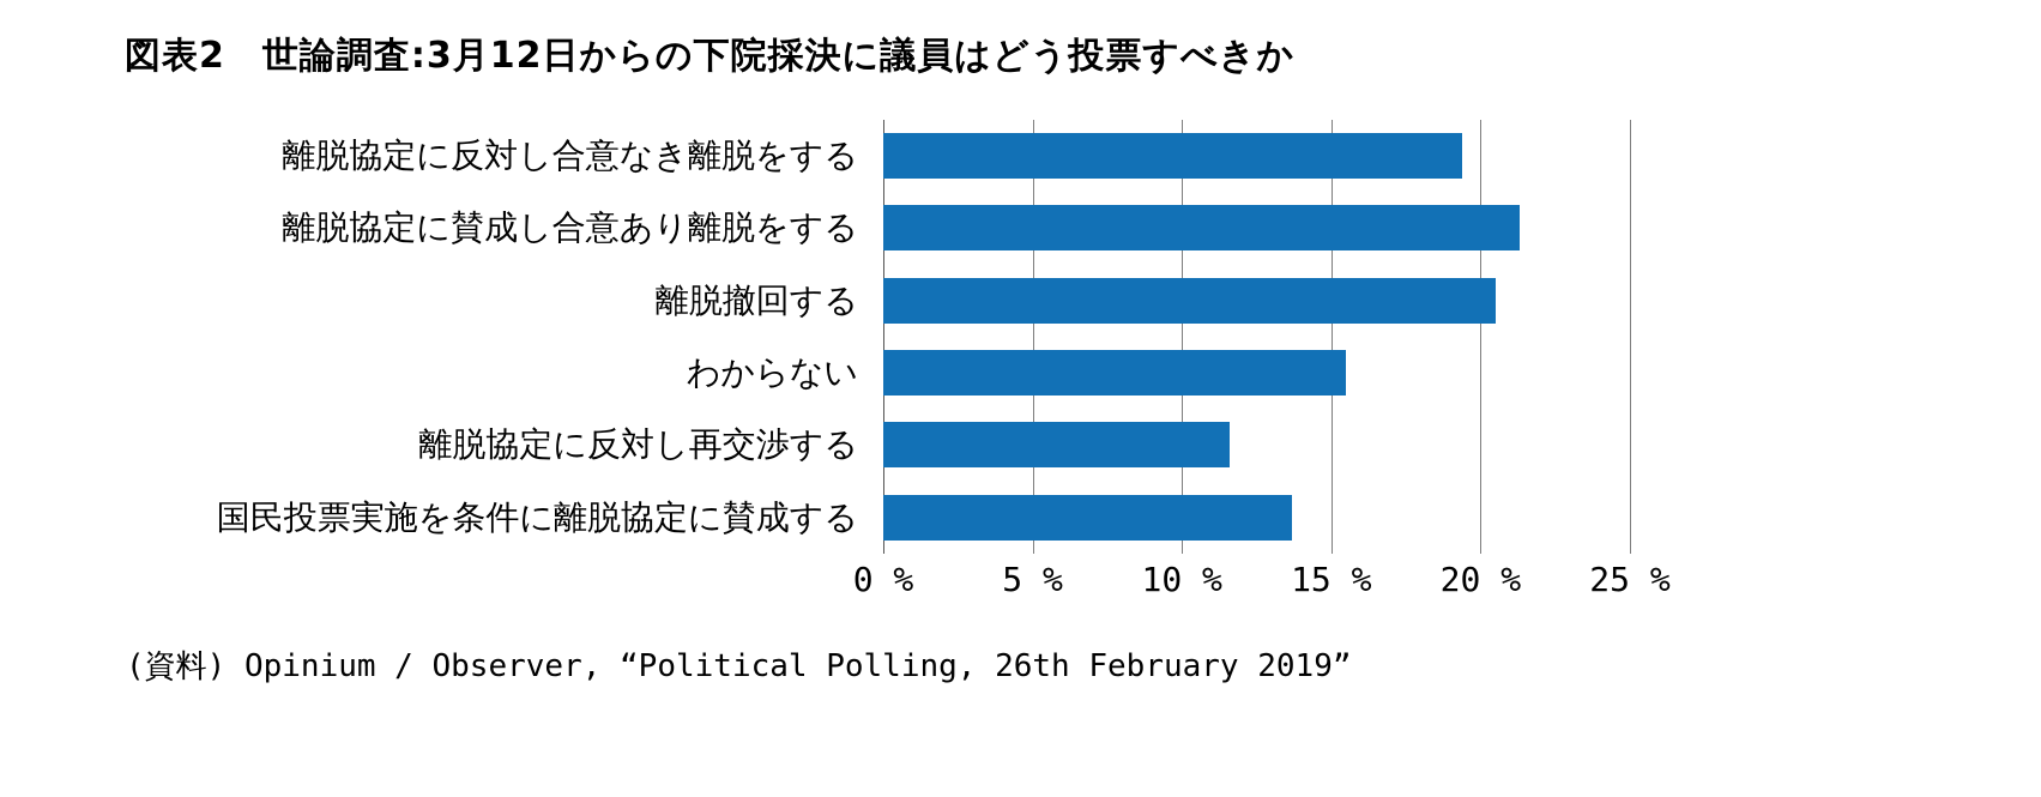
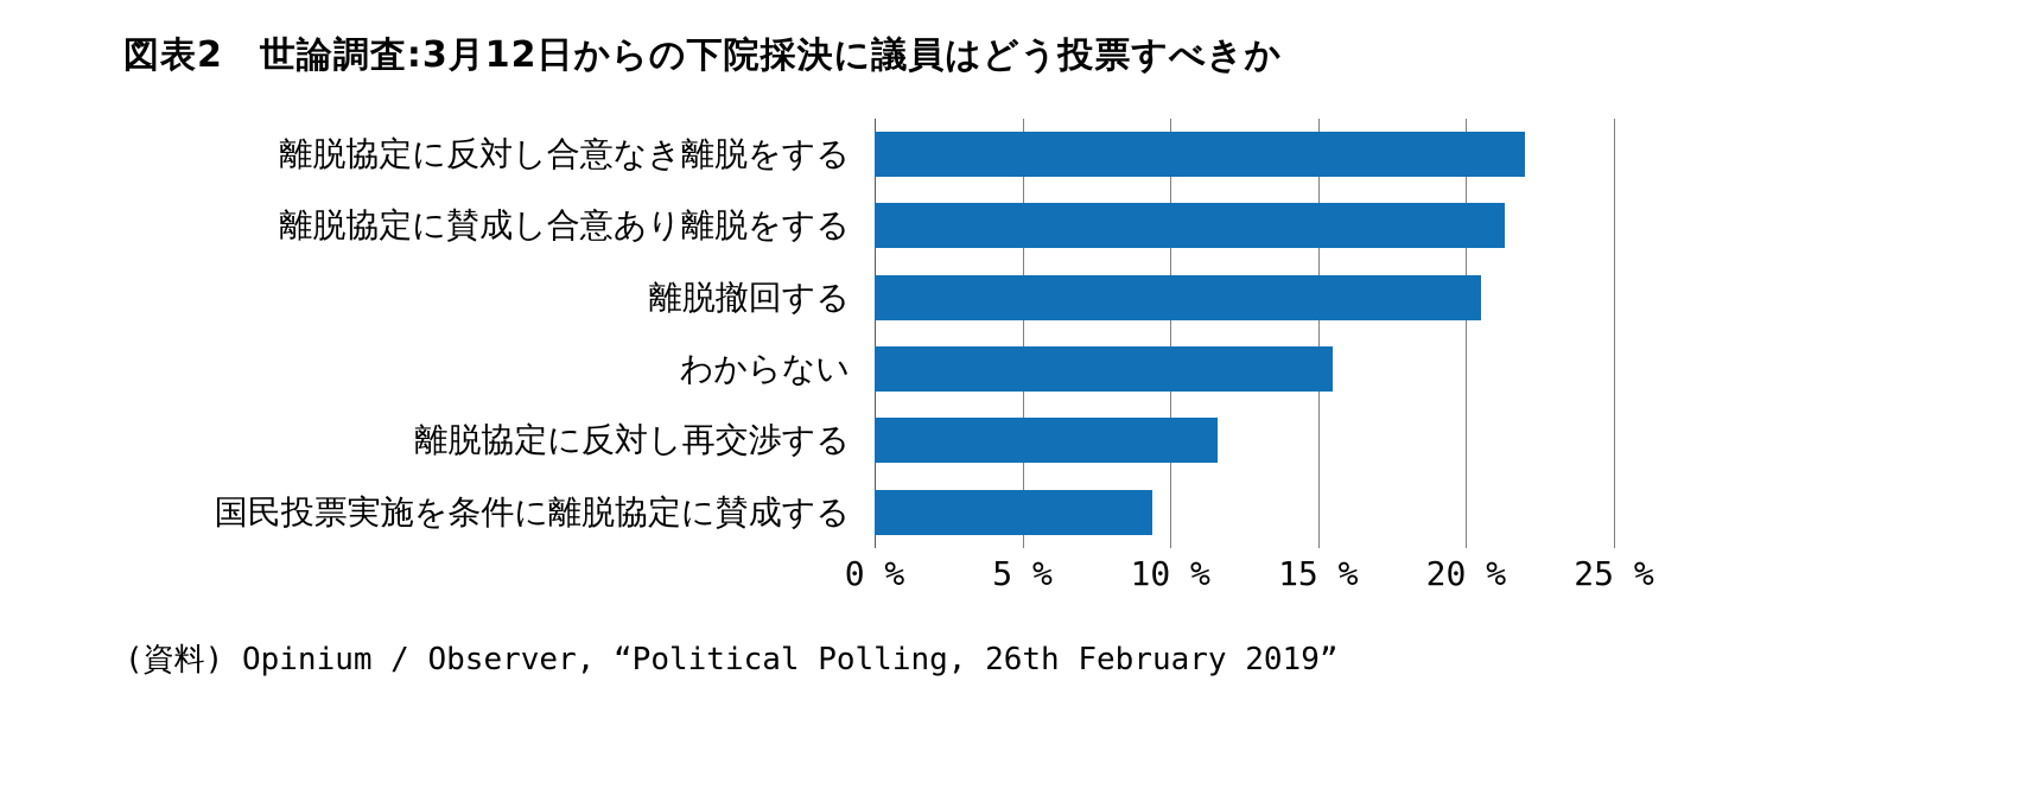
離脱協定に反対し合意なき離脱をする: 19.4% -> 22.0%
国民投票実施を条件に離脱協定に賛成する: 13.7% -> 9.4%
